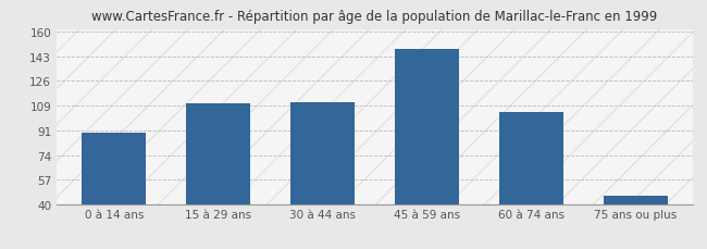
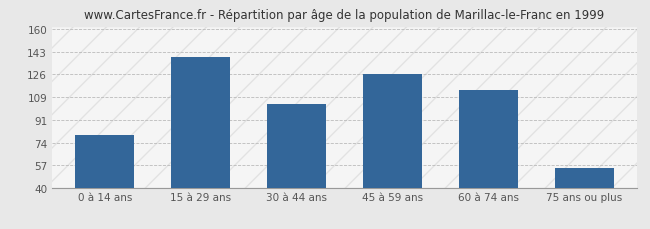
0 à 14 ans: 90 -> 80
15 à 29 ans: 110 -> 139
30 à 44 ans: 111 -> 103
45 à 59 ans: 148 -> 126
60 à 74 ans: 104 -> 114
75 ans ou plus: 46 -> 55
